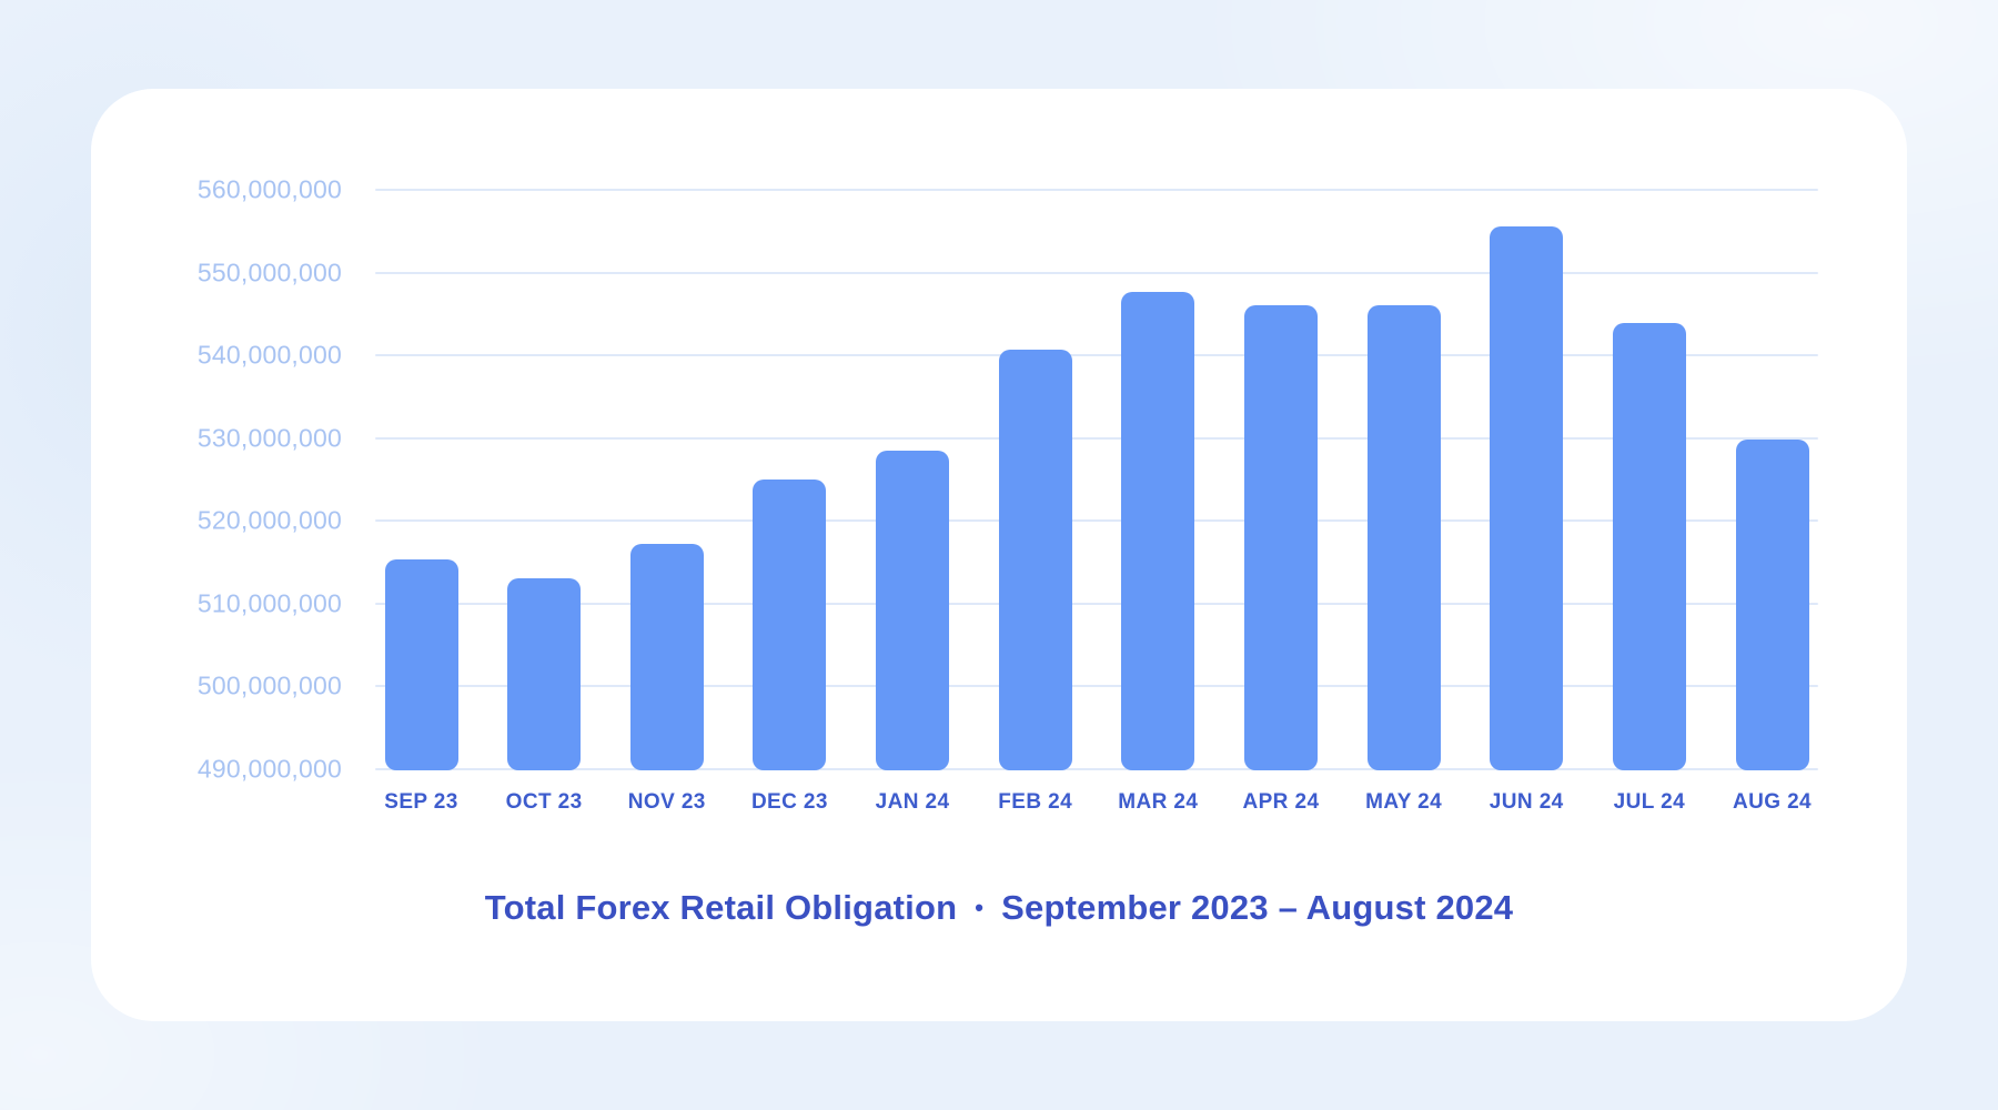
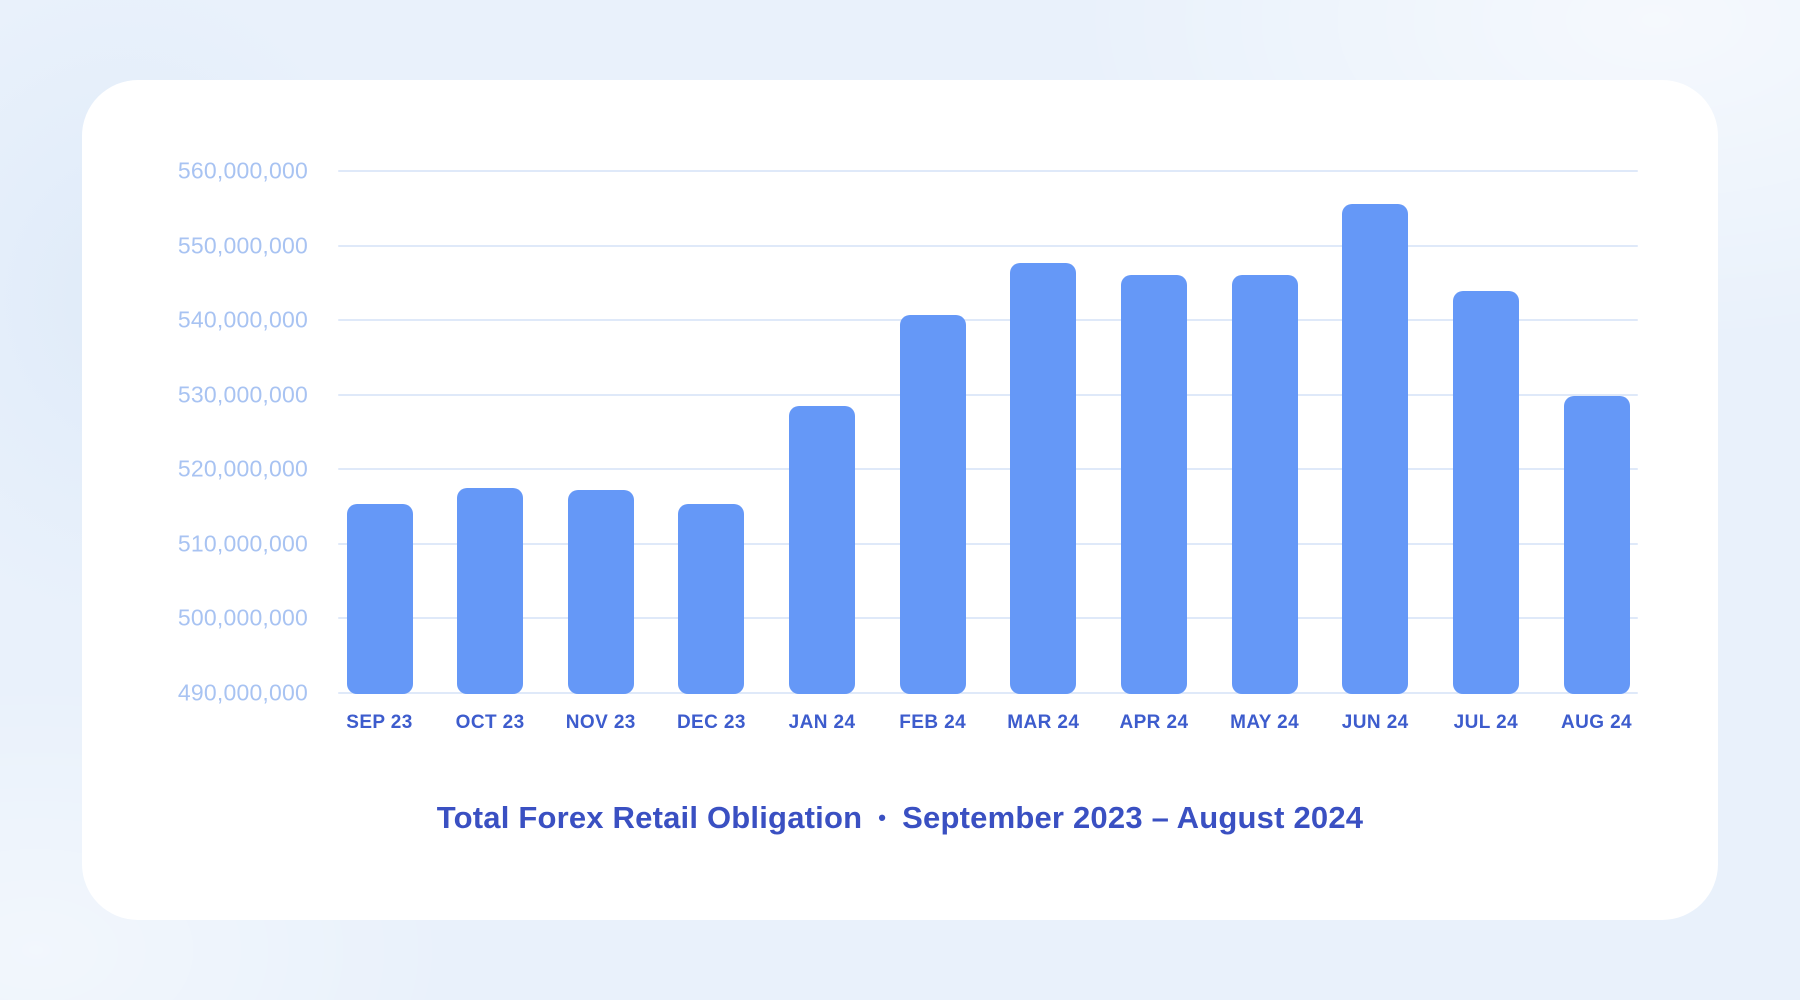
OCT 23: 513000000 -> 518000000
DEC 23: 525000000 -> 515000000
